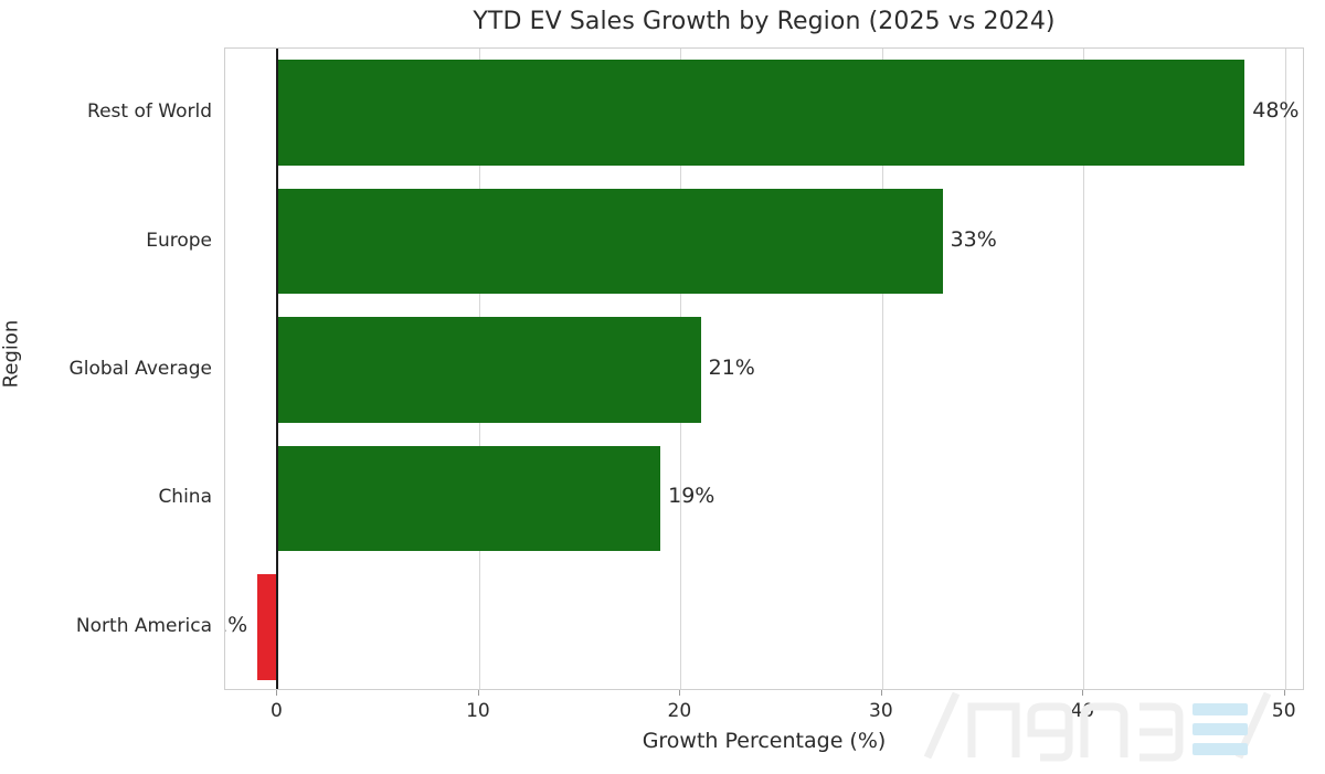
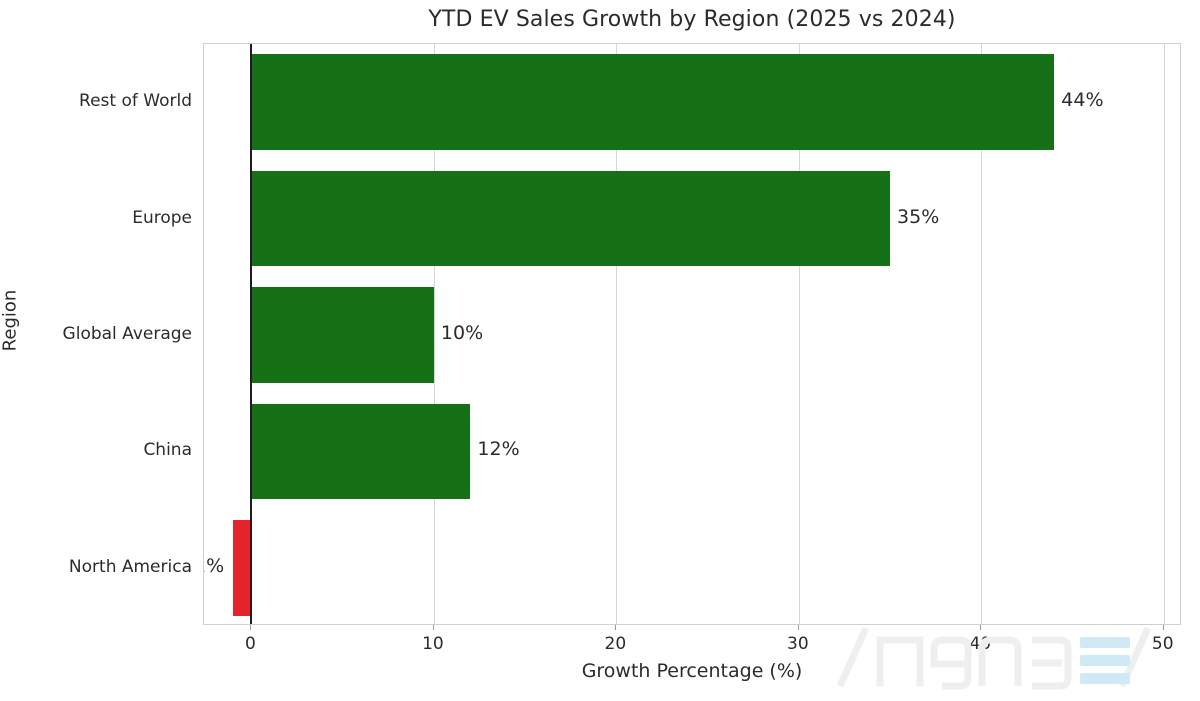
China: 19% -> 12%
Global Average: 21% -> 10%
Europe: 33% -> 35%
Rest of World: 48% -> 44%
